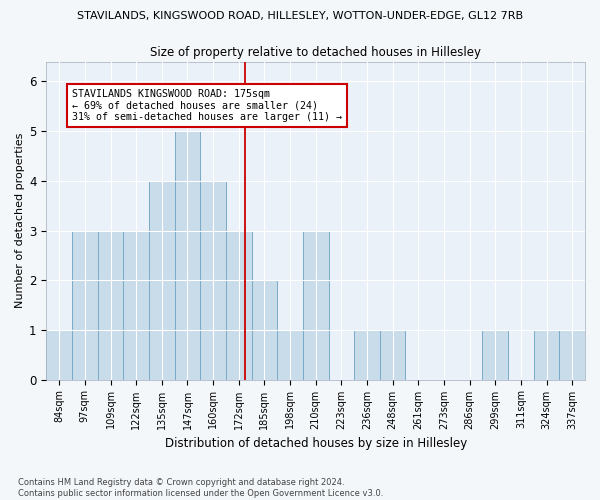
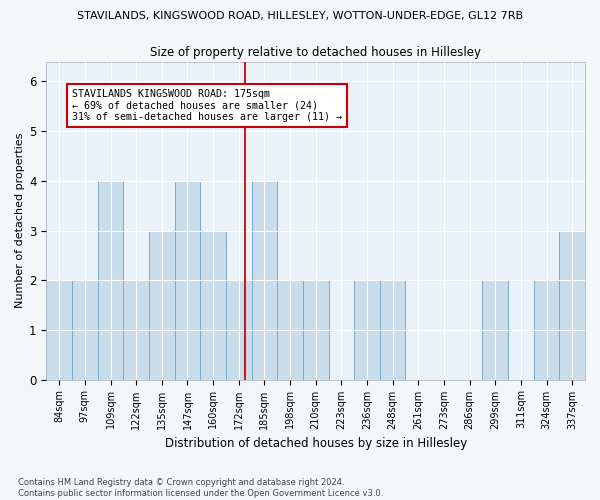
84sqm: 1 -> 2
97sqm: 3 -> 2
109sqm: 3 -> 4
122sqm: 3 -> 2
135sqm: 4 -> 3
147sqm: 5 -> 4
160sqm: 4 -> 3
172sqm: 3 -> 2
185sqm: 2 -> 4
198sqm: 1 -> 2
210sqm: 3 -> 2
236sqm: 1 -> 2
248sqm: 1 -> 2
299sqm: 1 -> 2
324sqm: 1 -> 2
337sqm: 1 -> 3
